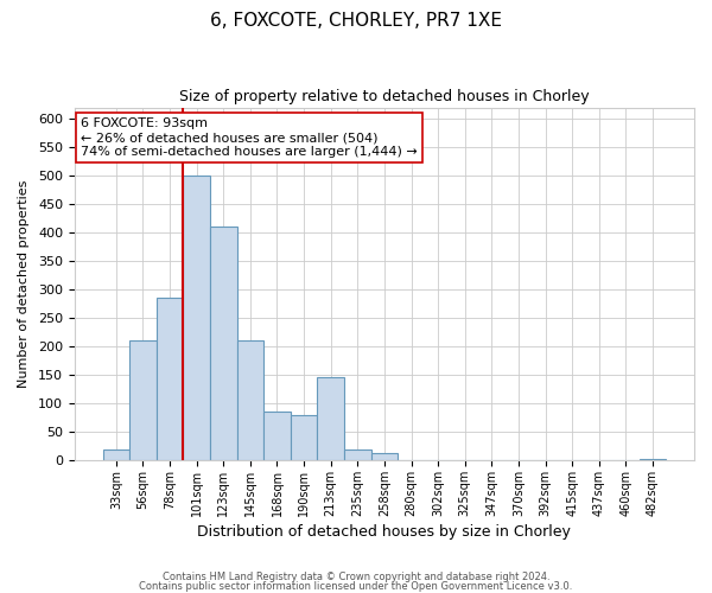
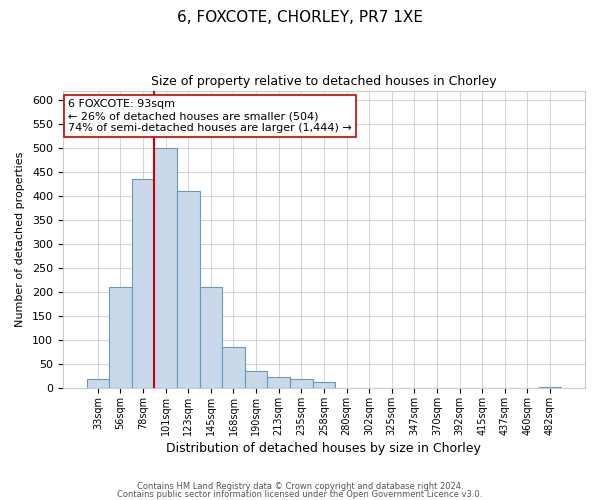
78sqm: 285 -> 435
190sqm: 80 -> 35
213sqm: 145 -> 22
